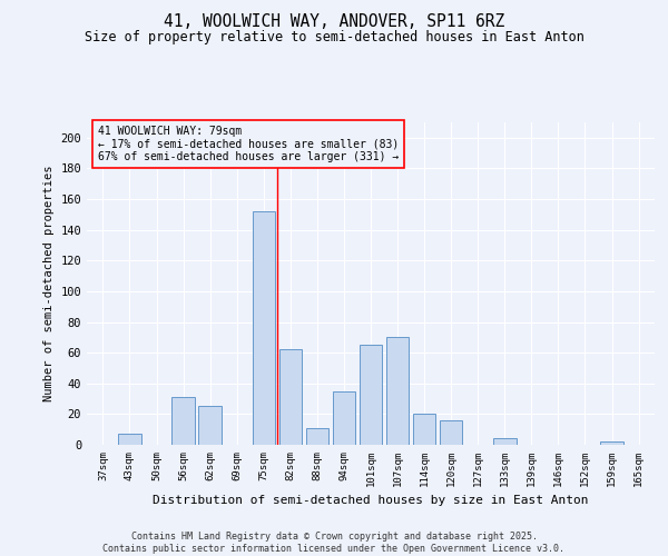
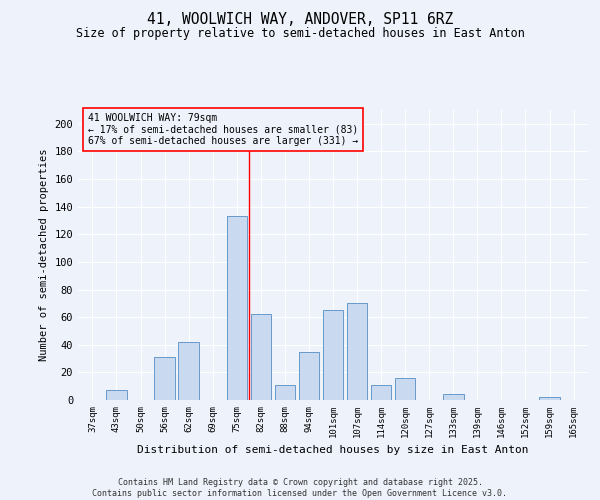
62sqm: 25 -> 42
75sqm: 152 -> 133
114sqm: 20 -> 11
